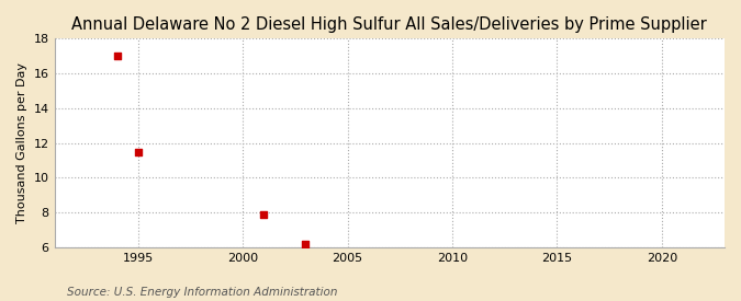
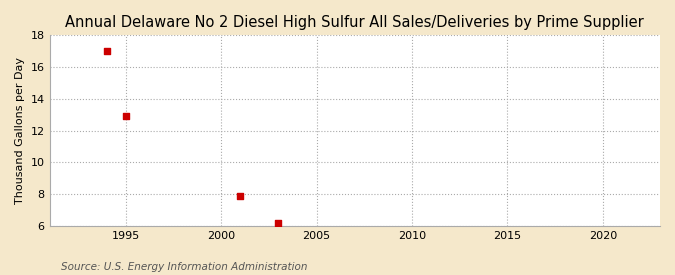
1995: 11.5 -> 12.9
